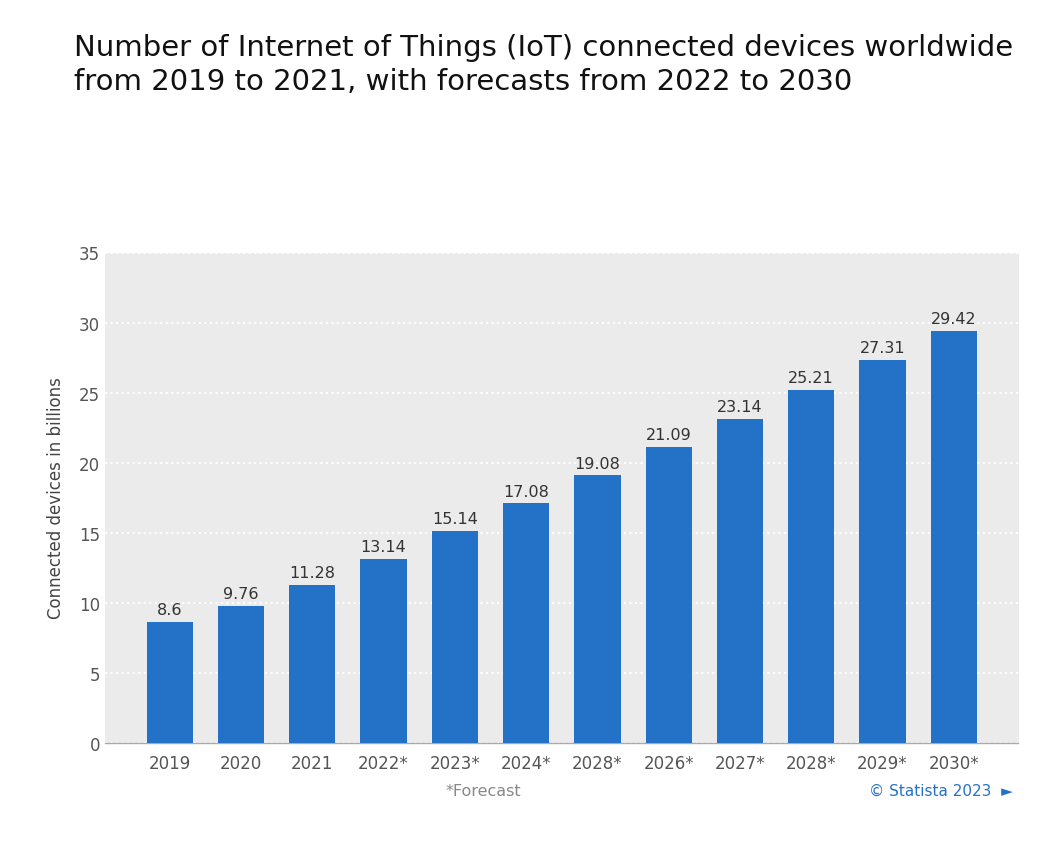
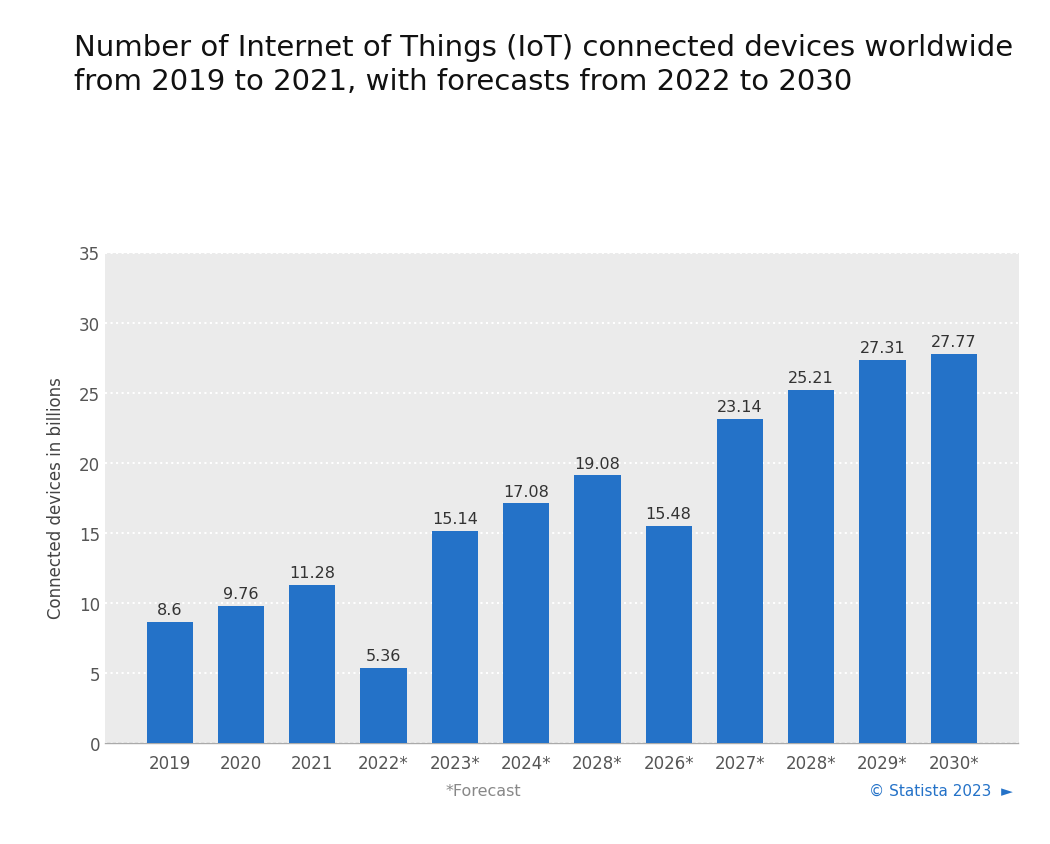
2022*: 13.14 -> 5.36
2026*: 21.09 -> 15.48
2030*: 29.42 -> 27.77
